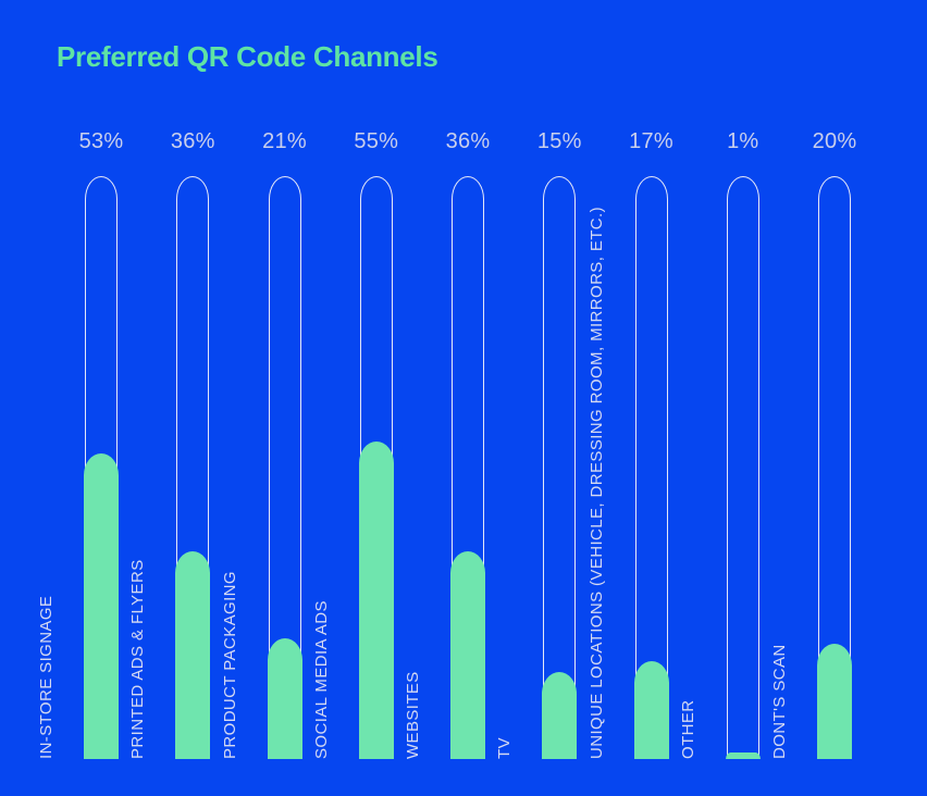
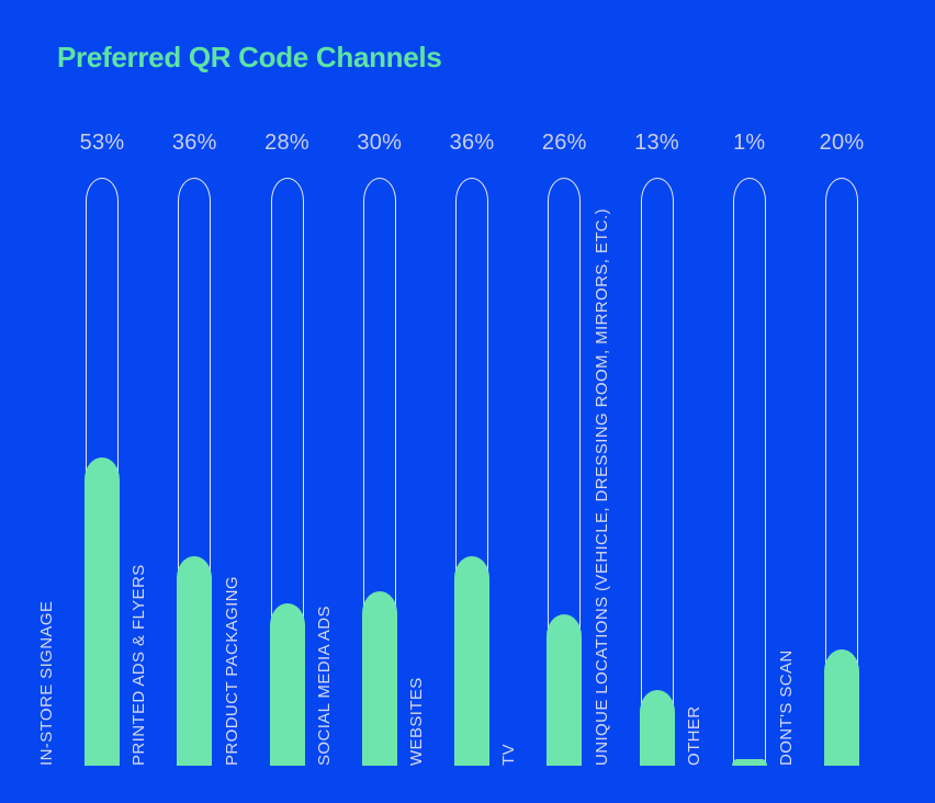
PRODUCT PACKAGING: 21% -> 28%
SOCIAL MEDIA ADS: 55% -> 30%
TV: 15% -> 26%
UNIQUE LOCATIONS (VEHICLE, DRESSING ROOM, MIRRORS, ETC.): 17% -> 13%
